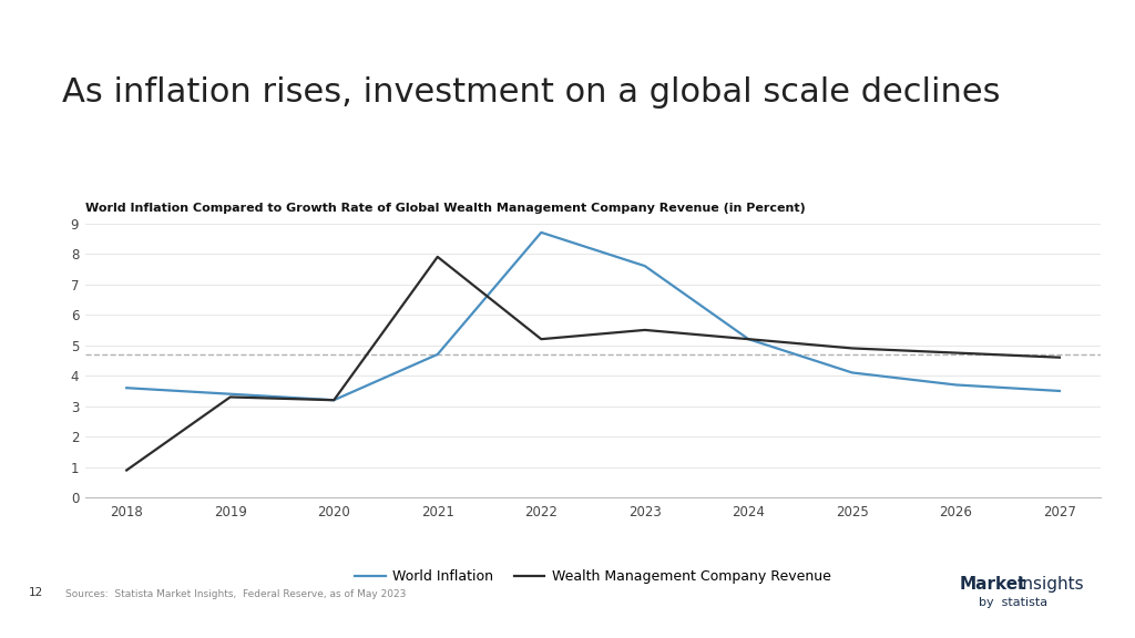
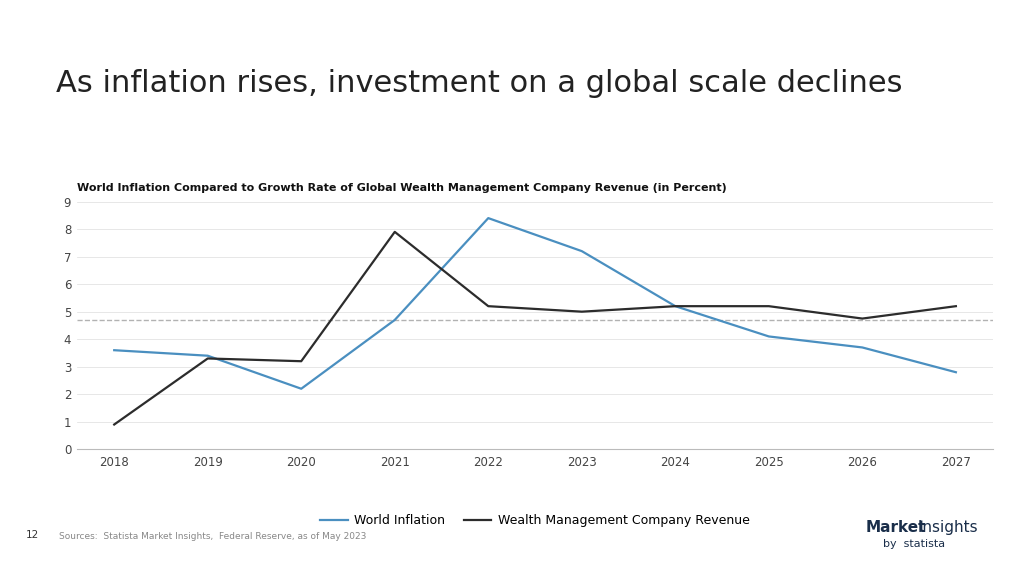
World Inflation/2020: 3.2 -> 2.2
World Inflation/2022: 8.7 -> 8.4
World Inflation/2023: 7.6 -> 7.2
Wealth Management Company Revenue/2023: 5.50 -> 5.00
Wealth Management Company Revenue/2025: 4.90 -> 5.20
World Inflation/2027: 3.5 -> 2.8
Wealth Management Company Revenue/2027: 4.60 -> 5.20
